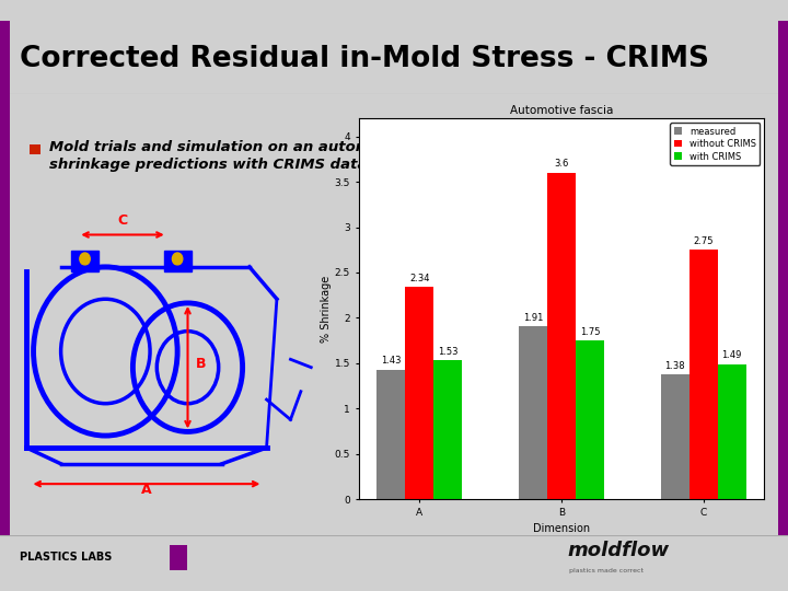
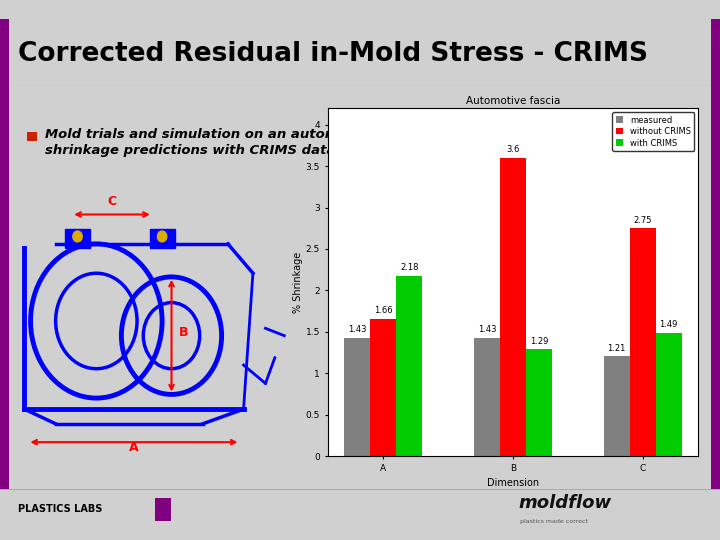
without CRIMS/A: 2.34 -> 1.66
with CRIMS/A: 1.53 -> 2.18
measured/B: 1.91 -> 1.43
with CRIMS/B: 1.75 -> 1.29
measured/C: 1.38 -> 1.21
